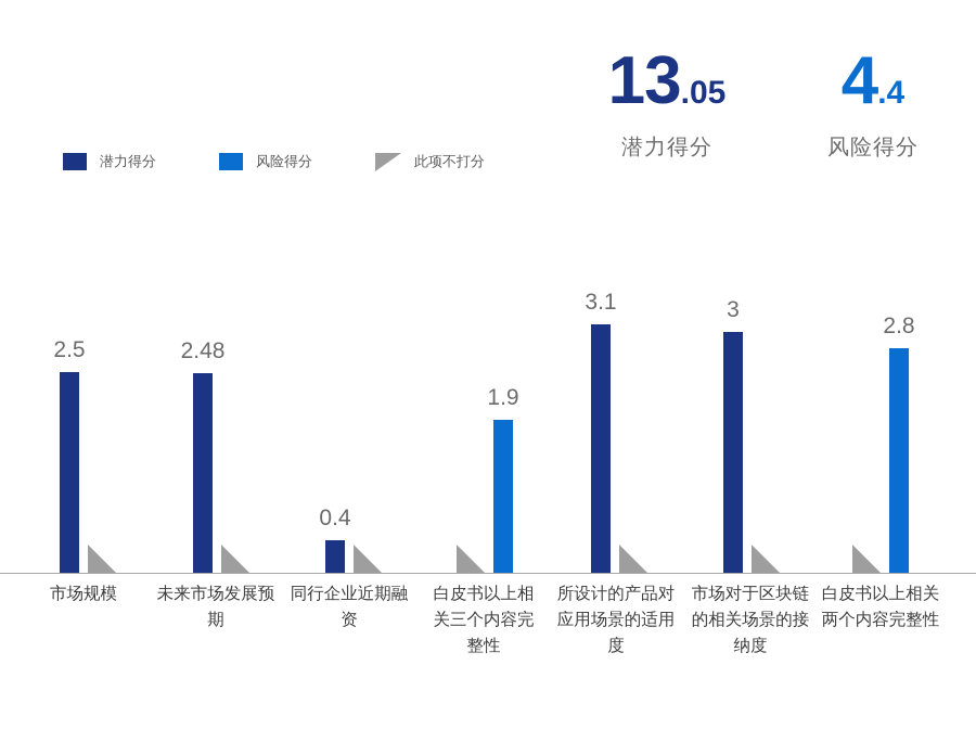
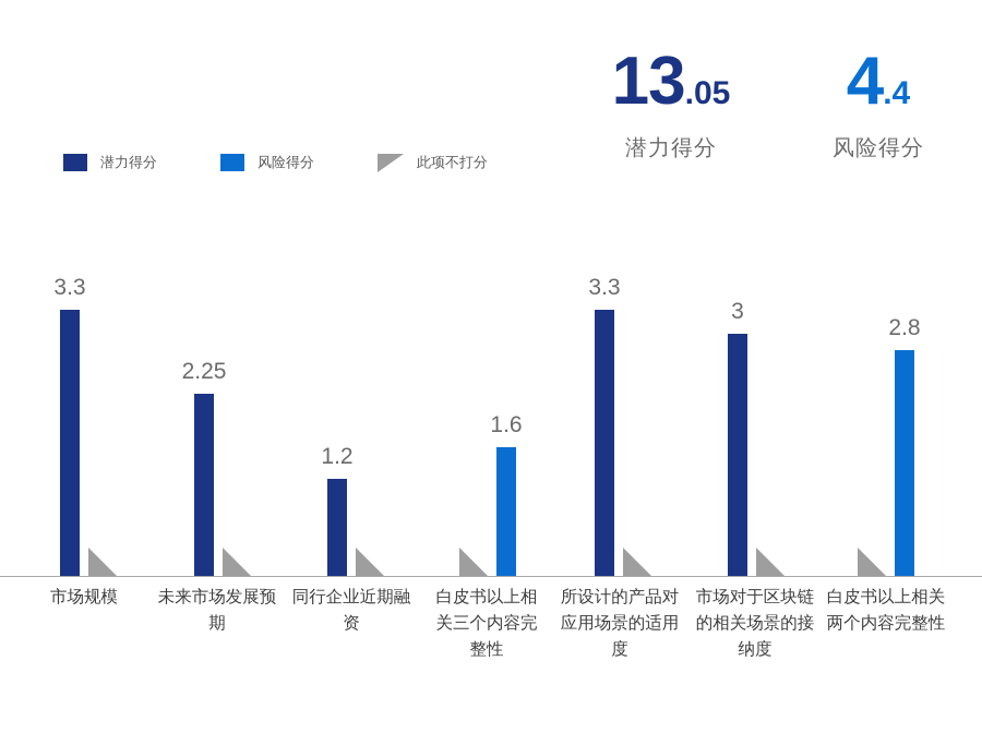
市场规模: 2.5 -> 3.3
未来市场发展预期: 2.48 -> 2.25
同行企业近期融资: 0.4 -> 1.2
白皮书以上相关三个内容完整性: 1.9 -> 1.6
所设计的产品对应用场景的适用度: 3.1 -> 3.3
